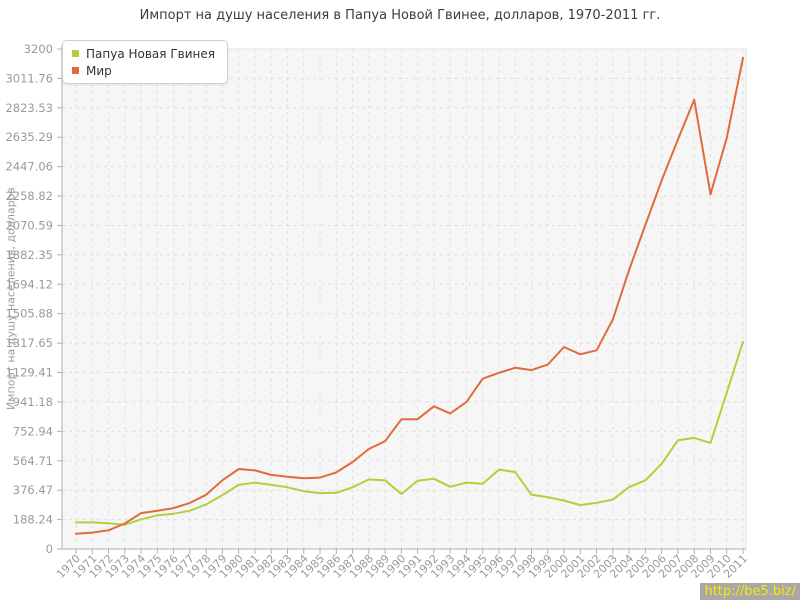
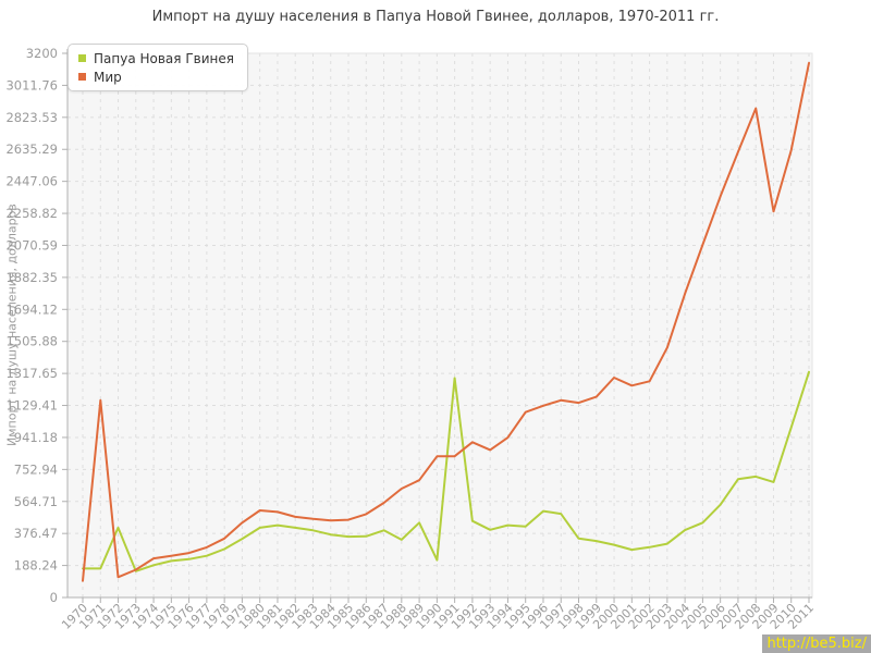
Мир/1971: 100 -> 1160
Папуа Новая Гвинея/1972: 160 -> 410
Папуа Новая Гвинея/1988: 440 -> 340
Папуа Новая Гвинея/1990: 350 -> 220
Папуа Новая Гвинея/1991: 440 -> 1290
